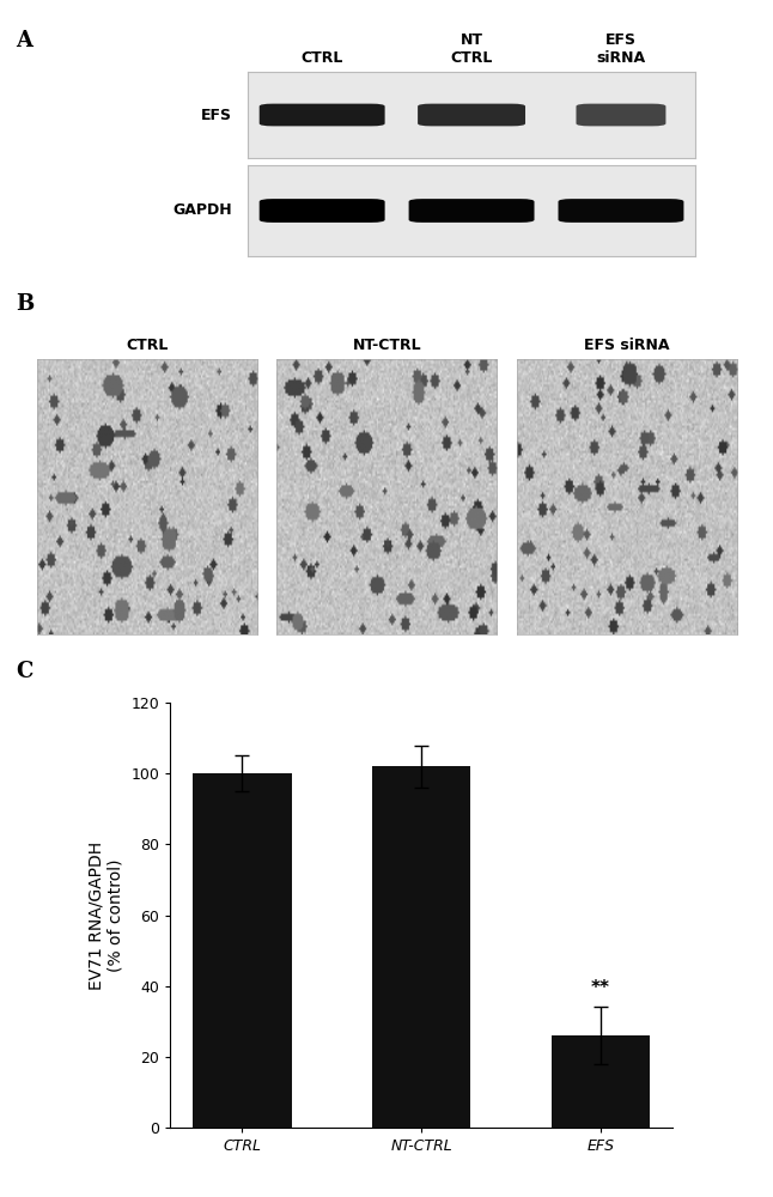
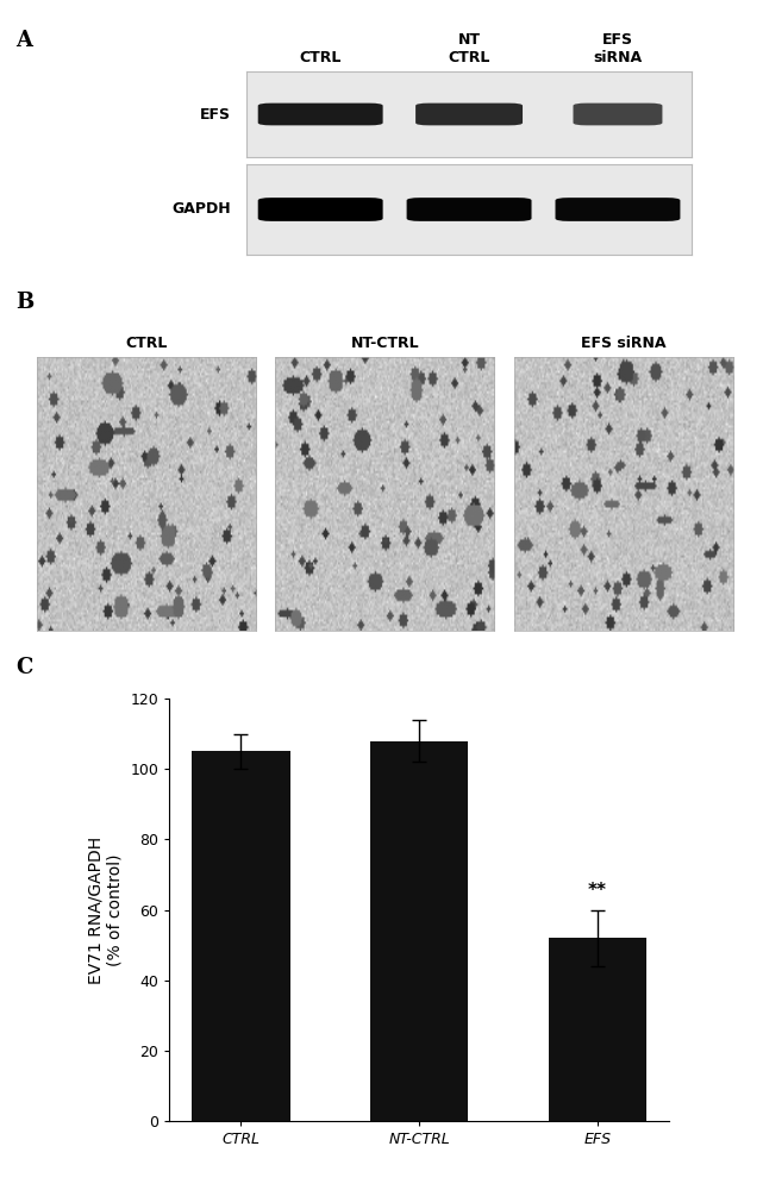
CTRL: 100 -> 105
NT-CTRL: 102 -> 108
EFS: 26 -> 52
